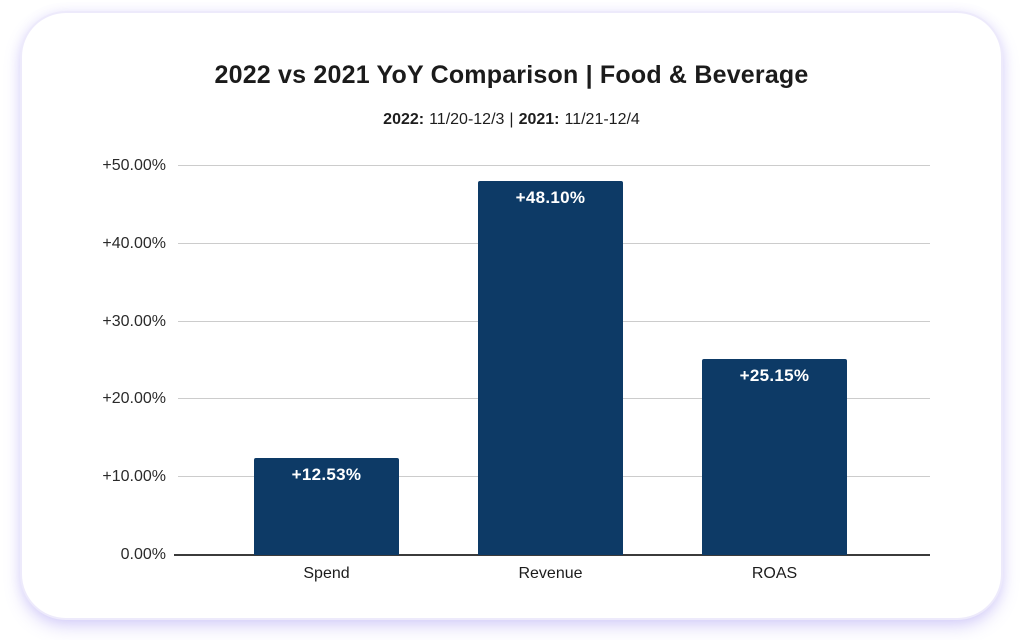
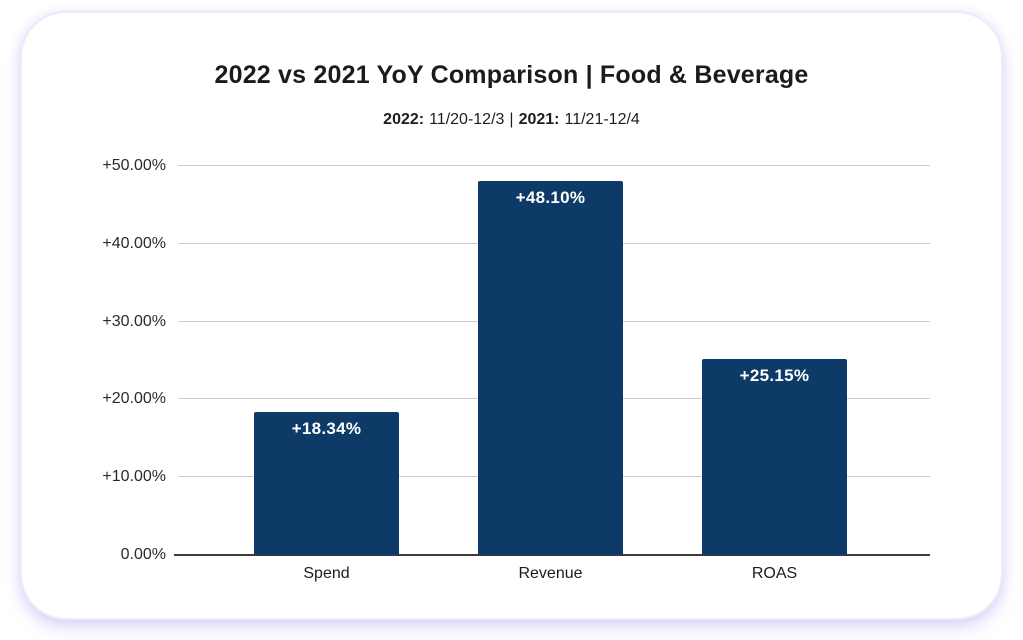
Spend: +12.53% -> +18.34%
